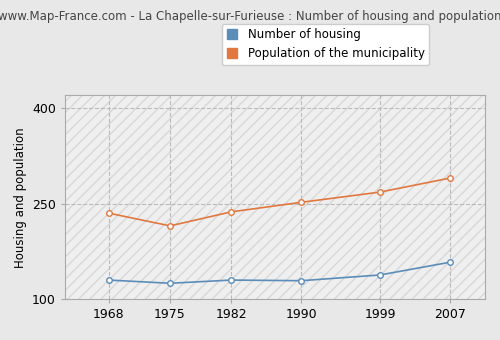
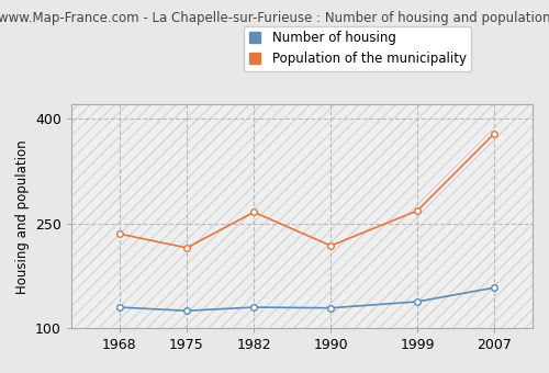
Population of the municipality/1982: 237 -> 266
Population of the municipality/1990: 252 -> 218
Population of the municipality/2007: 290 -> 378
